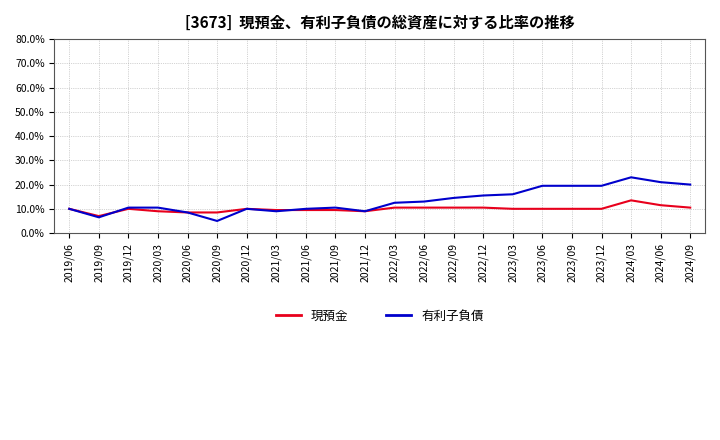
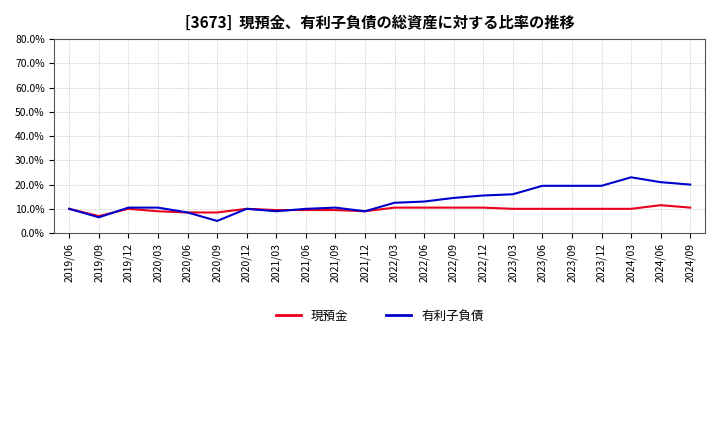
現預金/2024/03: 13.5% -> 10.0%
